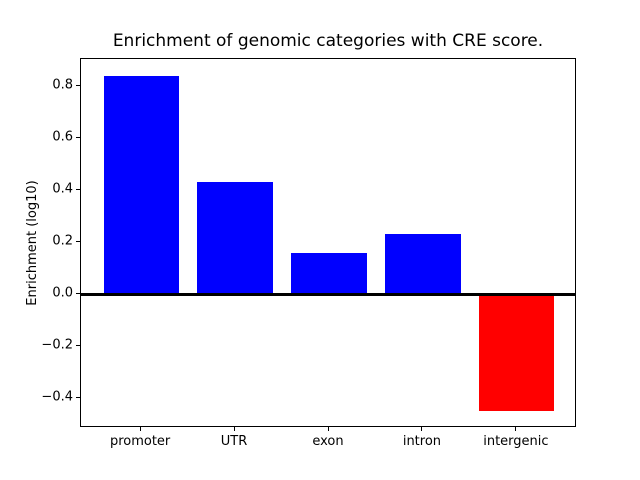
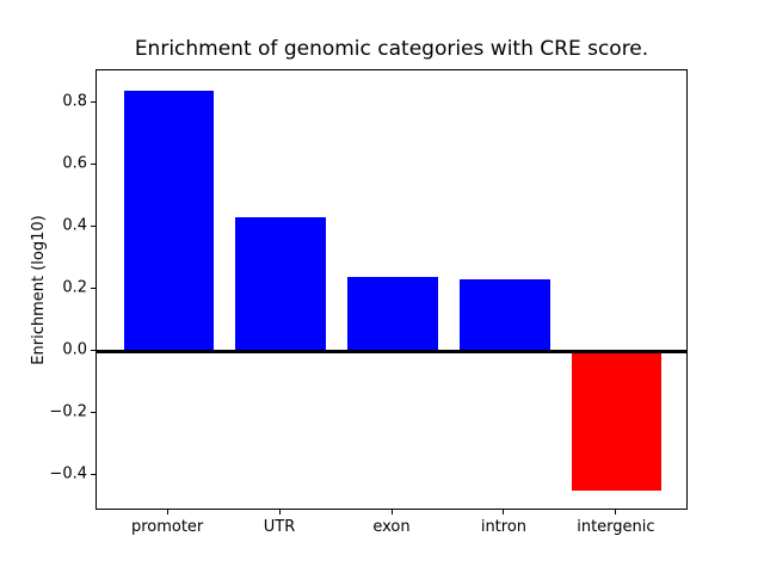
exon: 0.16 -> 0.24
